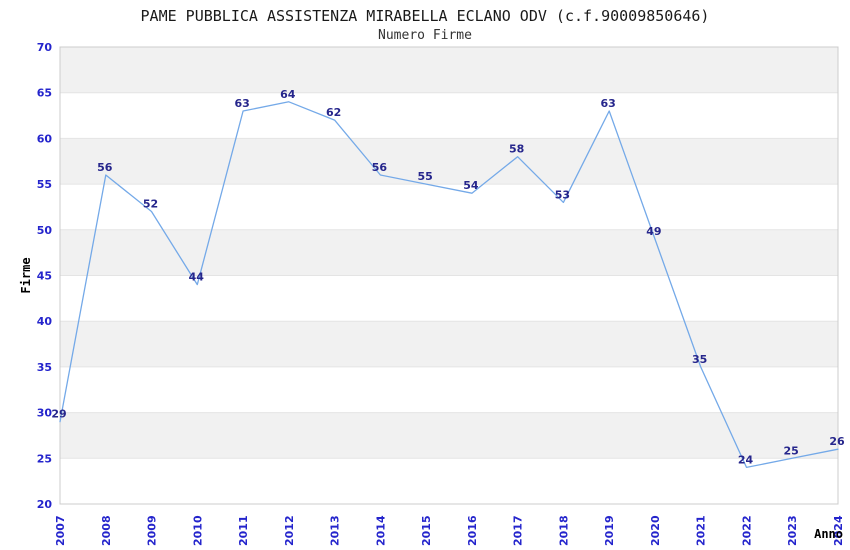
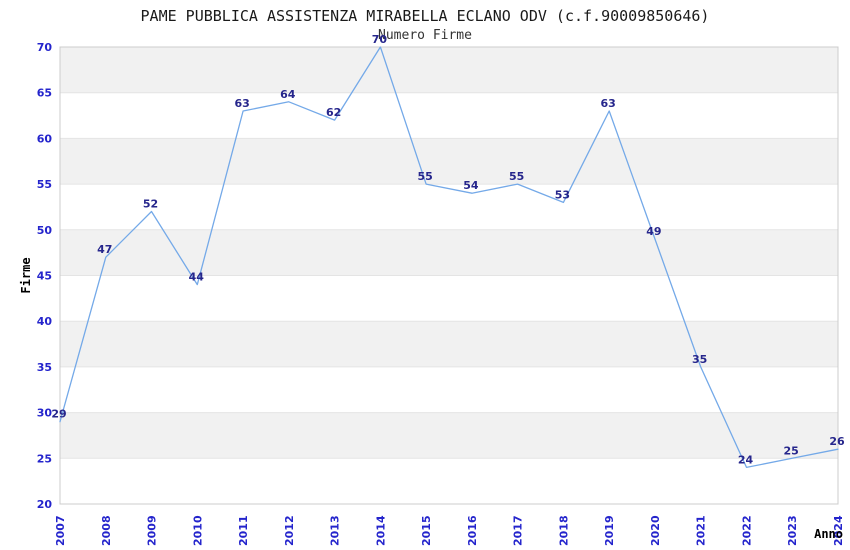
2008: 56 -> 47
2014: 56 -> 70
2017: 58 -> 55
